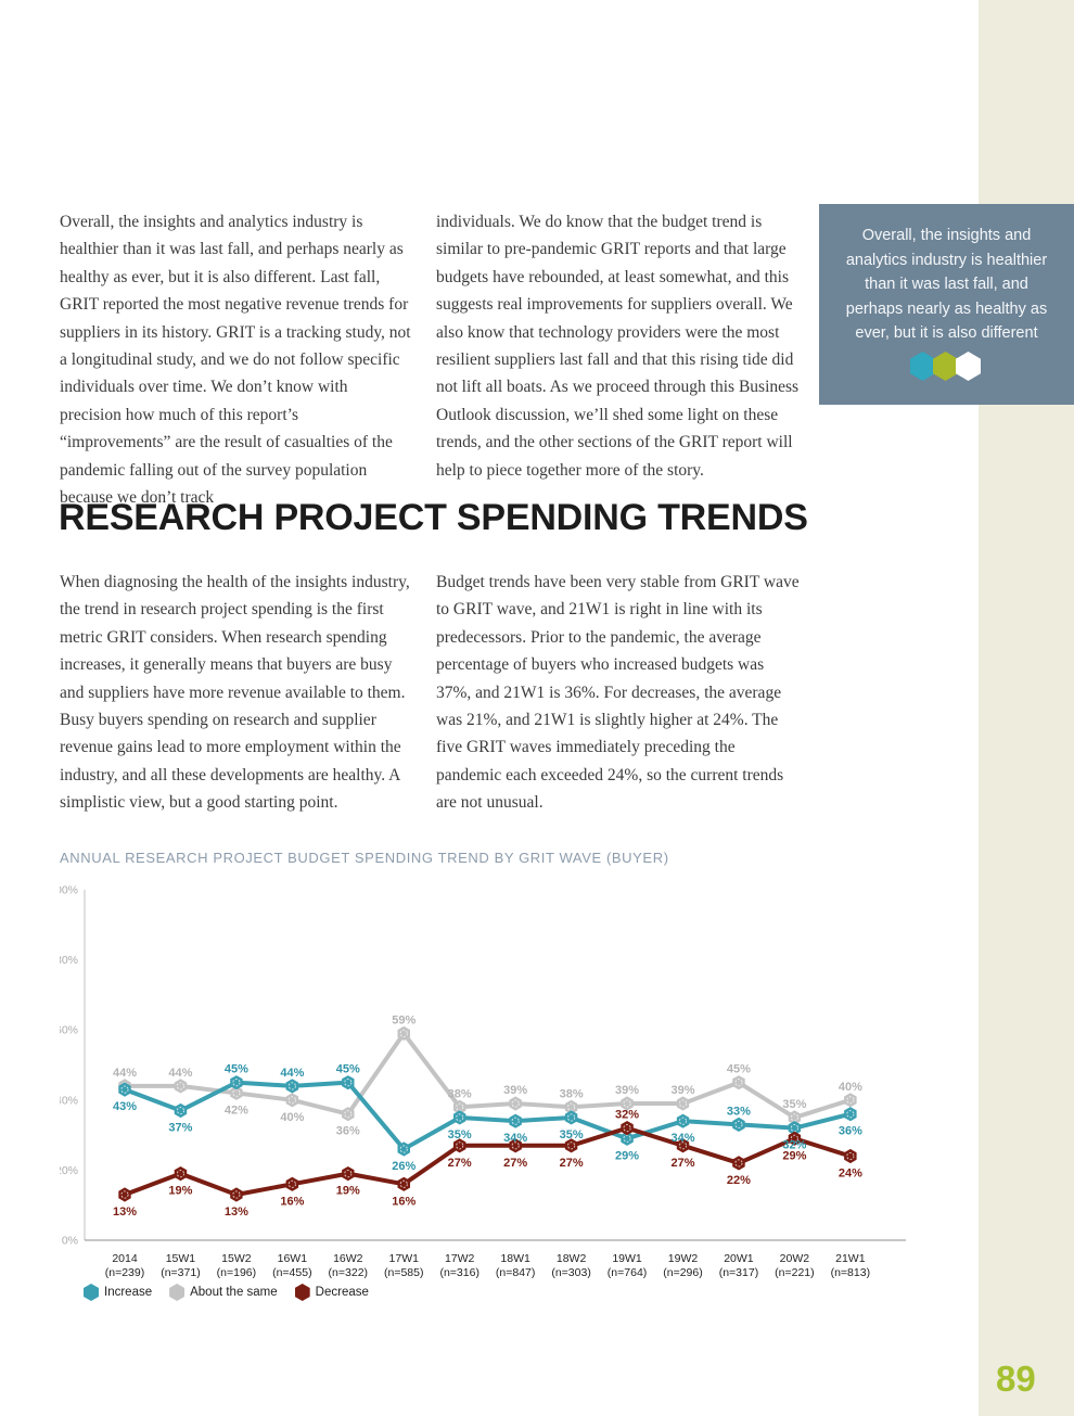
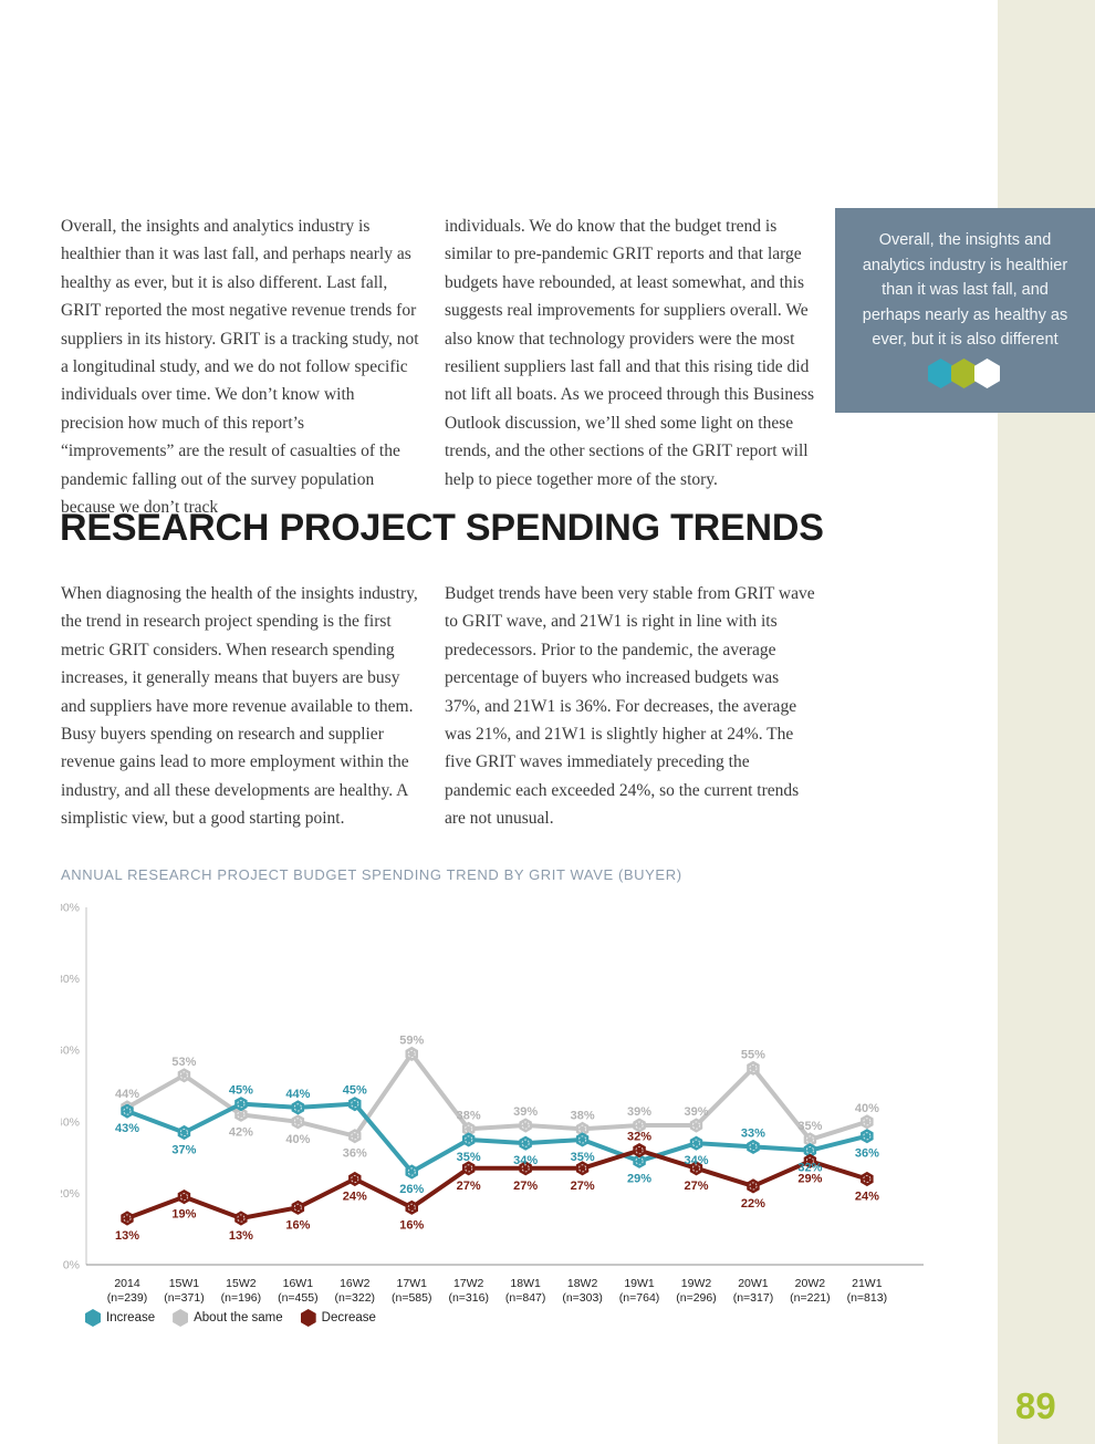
About the same/15W1: 44% -> 53%
Decrease/16W2: 19% -> 24%
About the same/20W1: 45% -> 55%
